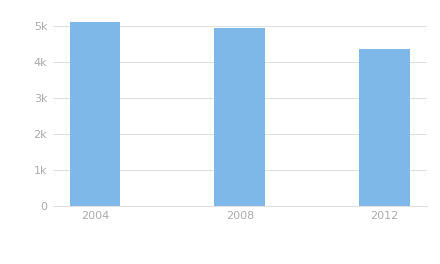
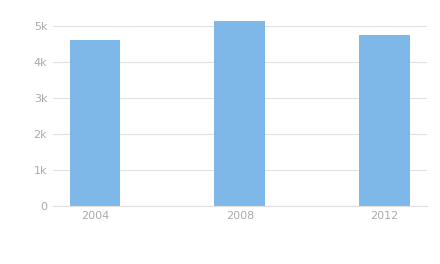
2004: 5.10k -> 4.60k
2008: 4.95k -> 5.15k
2012: 4.35k -> 4.75k
